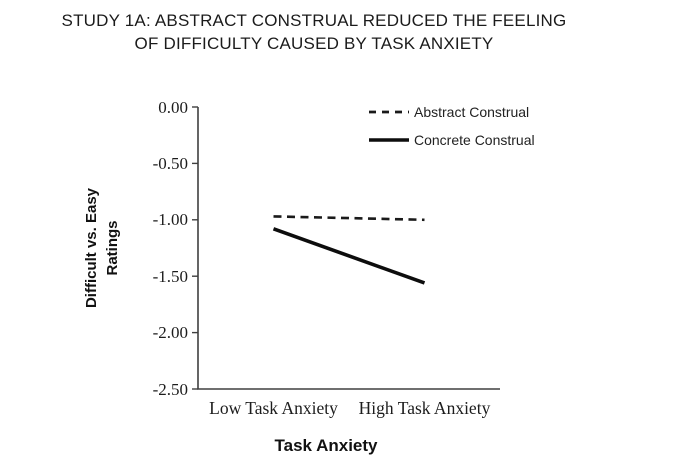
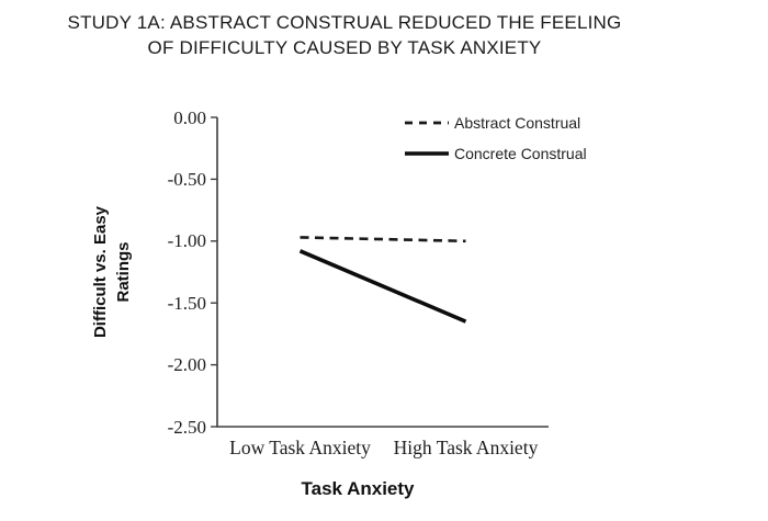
Concrete Construal/High Task Anxiety: -1.56 -> -1.65
